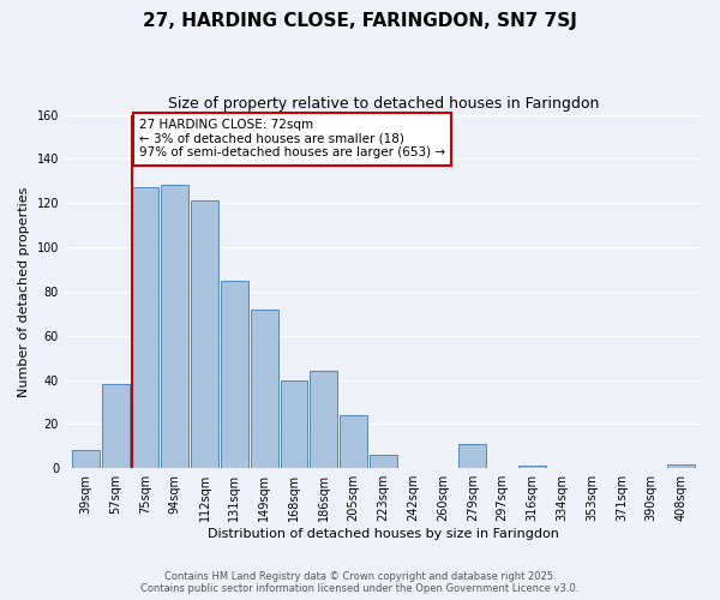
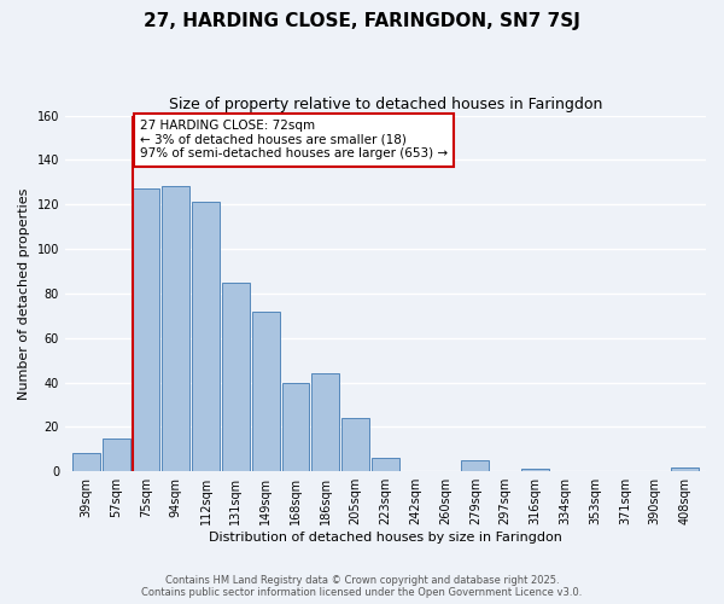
57sqm: 38 -> 15
279sqm: 11 -> 5
